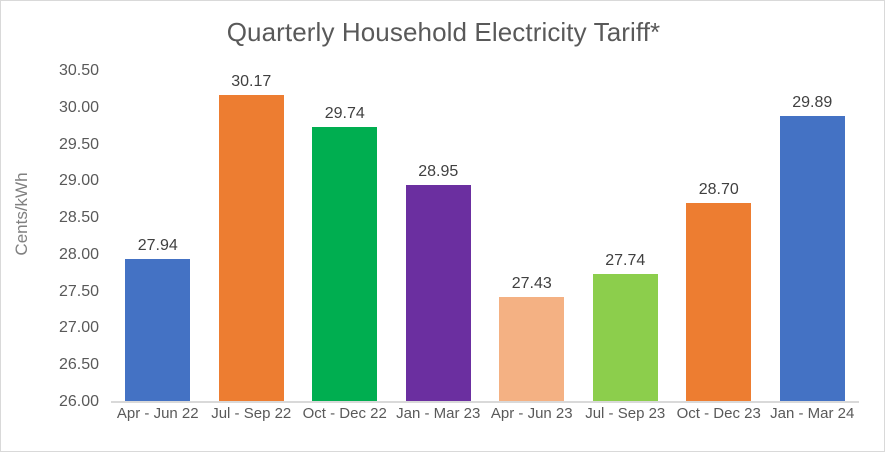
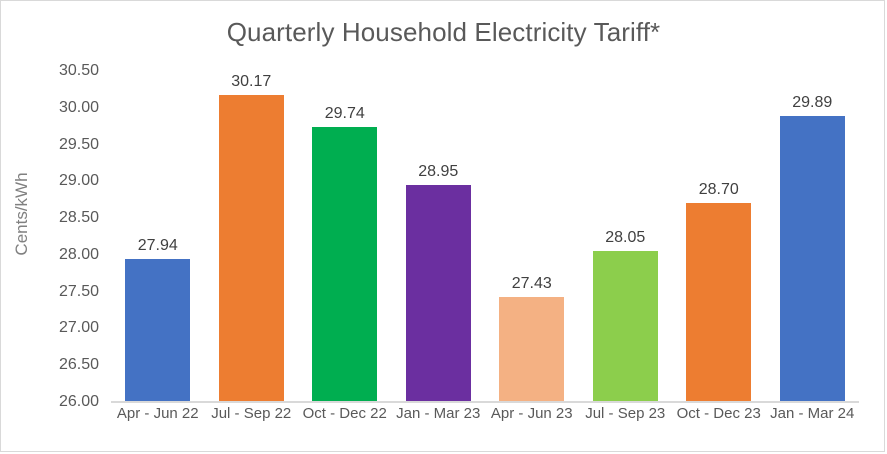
Jul - Sep 23: 27.74 -> 28.05
